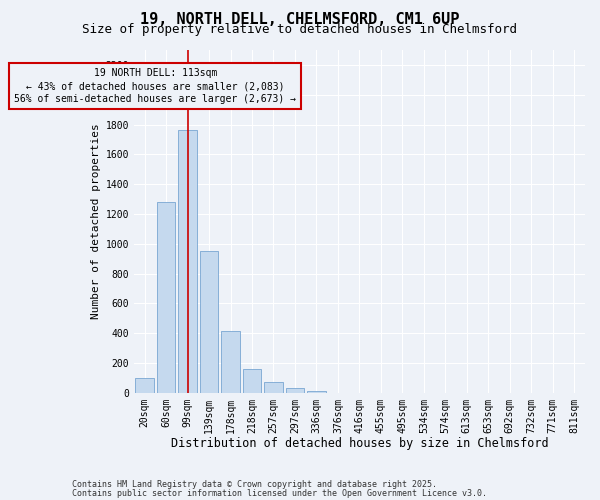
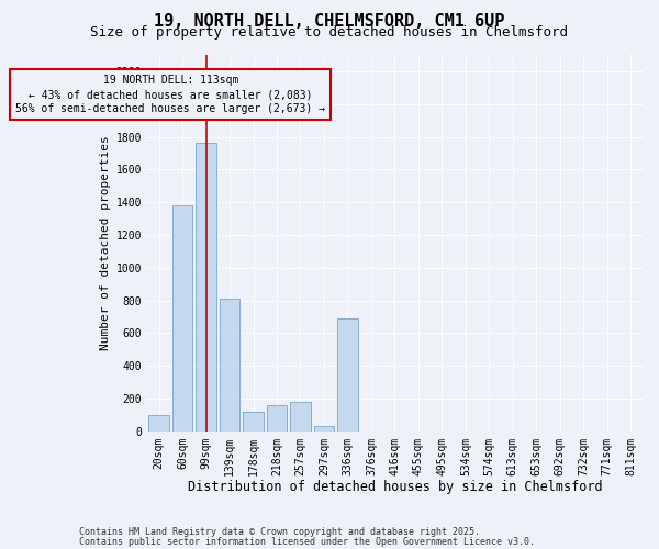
60sqm: 1280 -> 1380
139sqm: 950 -> 810
178sqm: 420 -> 120
257sqm: 70 -> 180
336sqm: 10 -> 690
